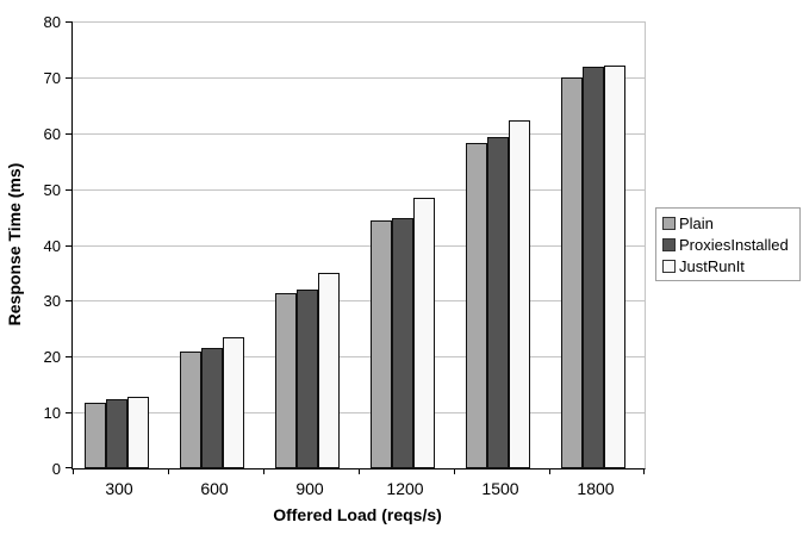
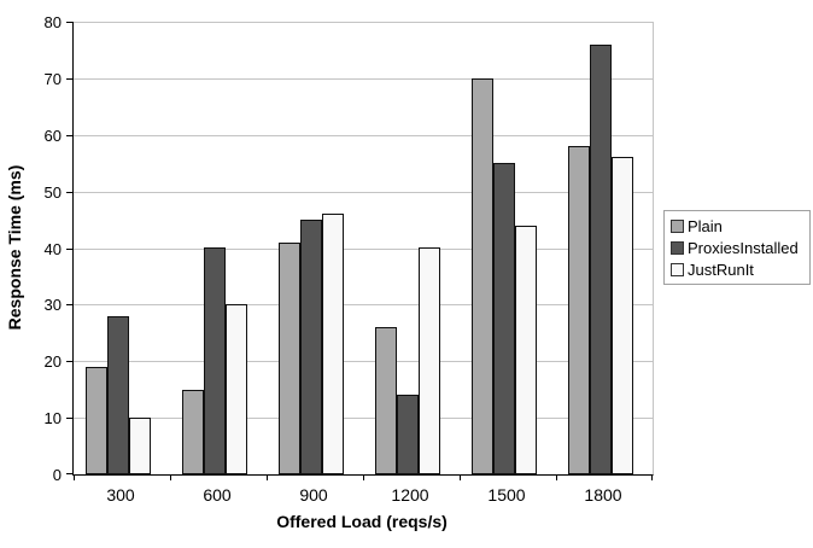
Plain/300: 12 -> 19
ProxiesInstalled/300: 12 -> 28
JustRunIt/300: 13 -> 10
Plain/600: 21 -> 15
ProxiesInstalled/600: 22 -> 40
JustRunIt/600: 24 -> 30
Plain/900: 31 -> 41
ProxiesInstalled/900: 32 -> 45
JustRunIt/900: 35 -> 46
Plain/1200: 44 -> 26
ProxiesInstalled/1200: 45 -> 14
JustRunIt/1200: 48 -> 40
Plain/1500: 58 -> 70
ProxiesInstalled/1500: 59 -> 55
JustRunIt/1500: 62 -> 44
Plain/1800: 70 -> 58
ProxiesInstalled/1800: 72 -> 76
JustRunIt/1800: 72 -> 56
